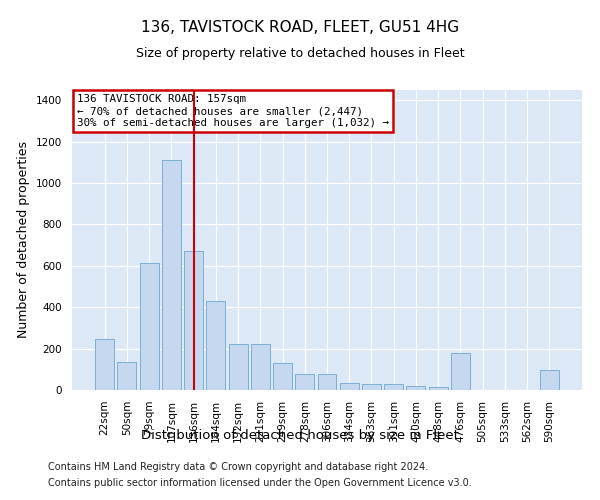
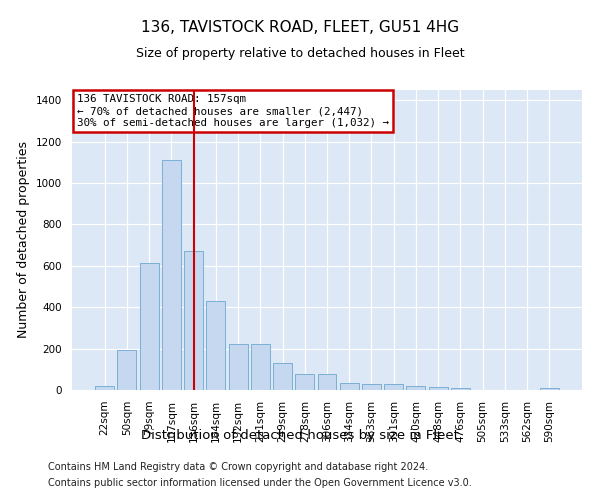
22sqm: 245 -> 18
50sqm: 135 -> 195
476sqm: 180 -> 8
590sqm: 95 -> 10
